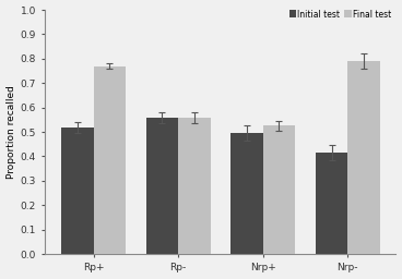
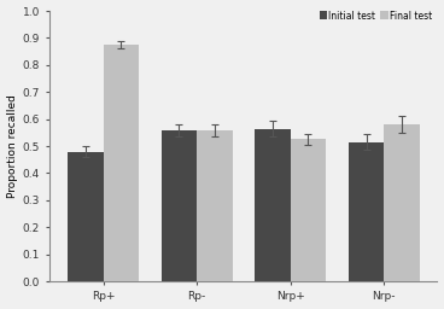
Initial test/Rp+: 0.520 -> 0.480
Final test/Rp+: 0.770 -> 0.875
Initial test/Nrp+: 0.495 -> 0.565
Initial test/Nrp-: 0.415 -> 0.515
Final test/Nrp-: 0.790 -> 0.580
